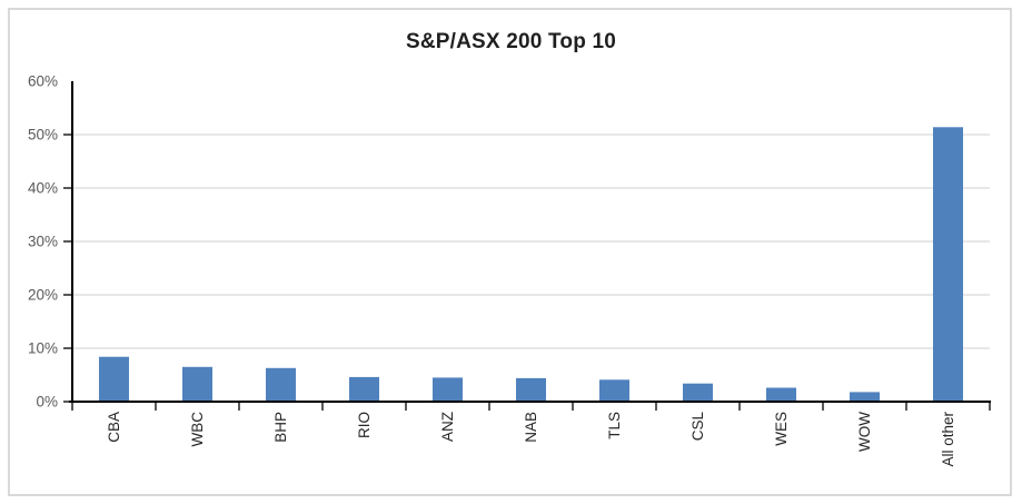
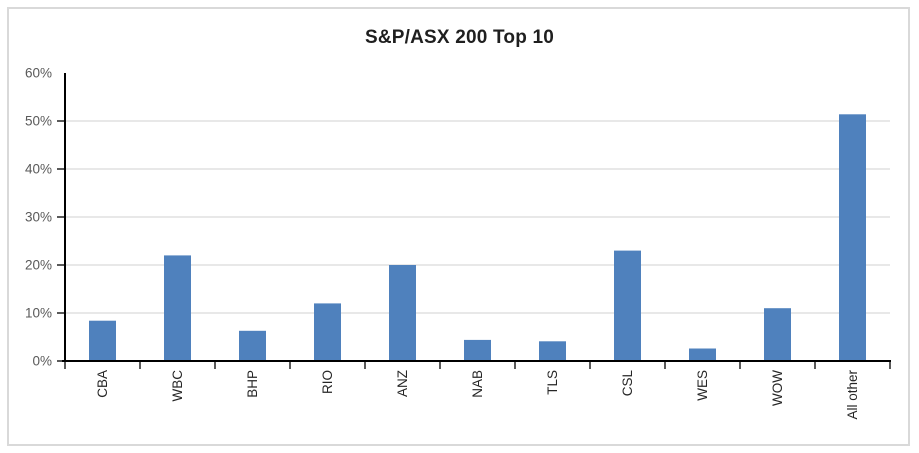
WBC: 6% -> 22%
RIO: 5% -> 12%
ANZ: 4% -> 20%
CSL: 3% -> 23%
WOW: 2% -> 11%
